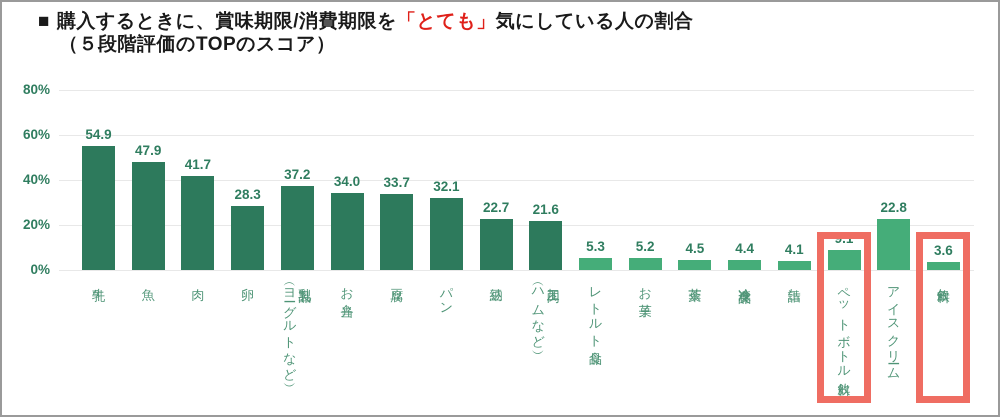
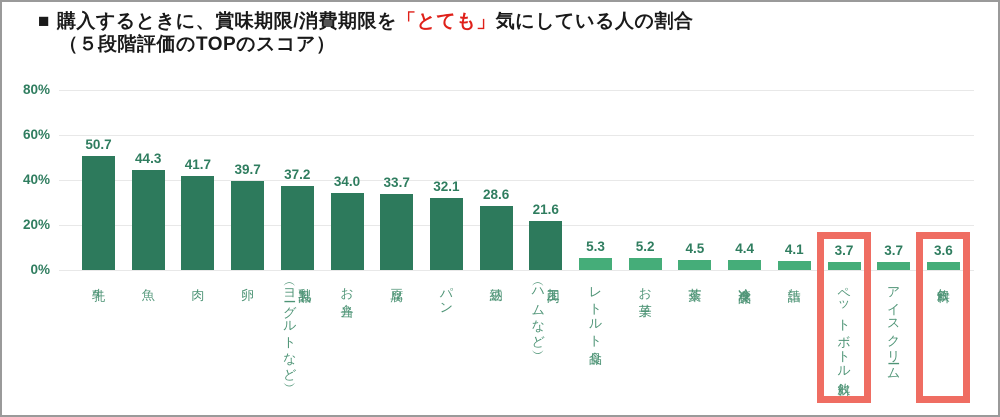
牛乳: 54.9 -> 50.7
魚: 47.9 -> 44.3
卵: 28.3 -> 39.7
納豆: 22.7 -> 28.6
ペットボトル飲料: 9.1 -> 3.7
アイスクリーム: 22.8 -> 3.7
